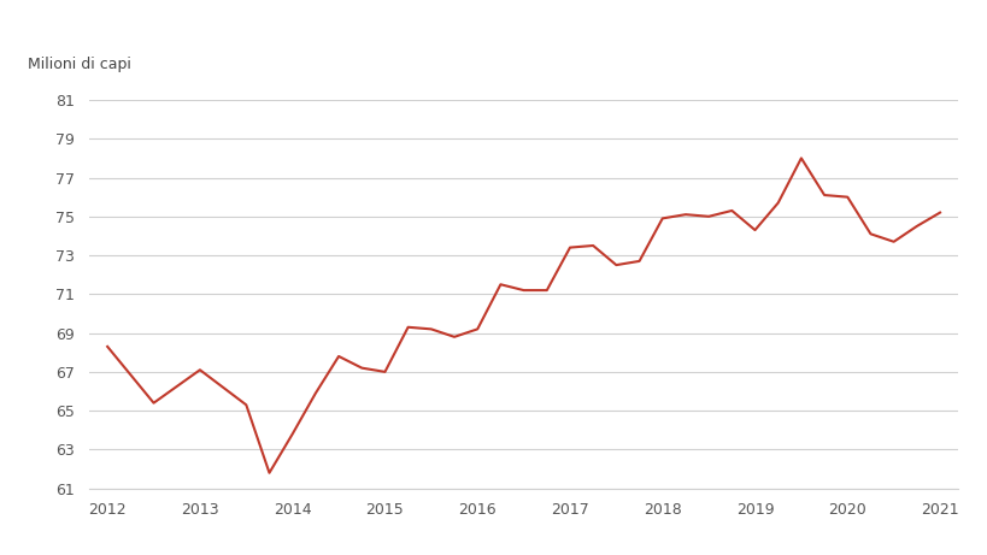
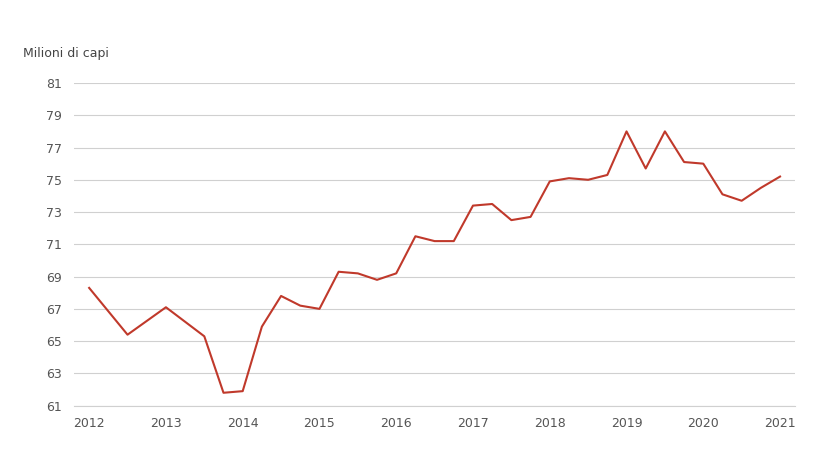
2014: 63.8 -> 61.9
2019: 74.3 -> 78.0
